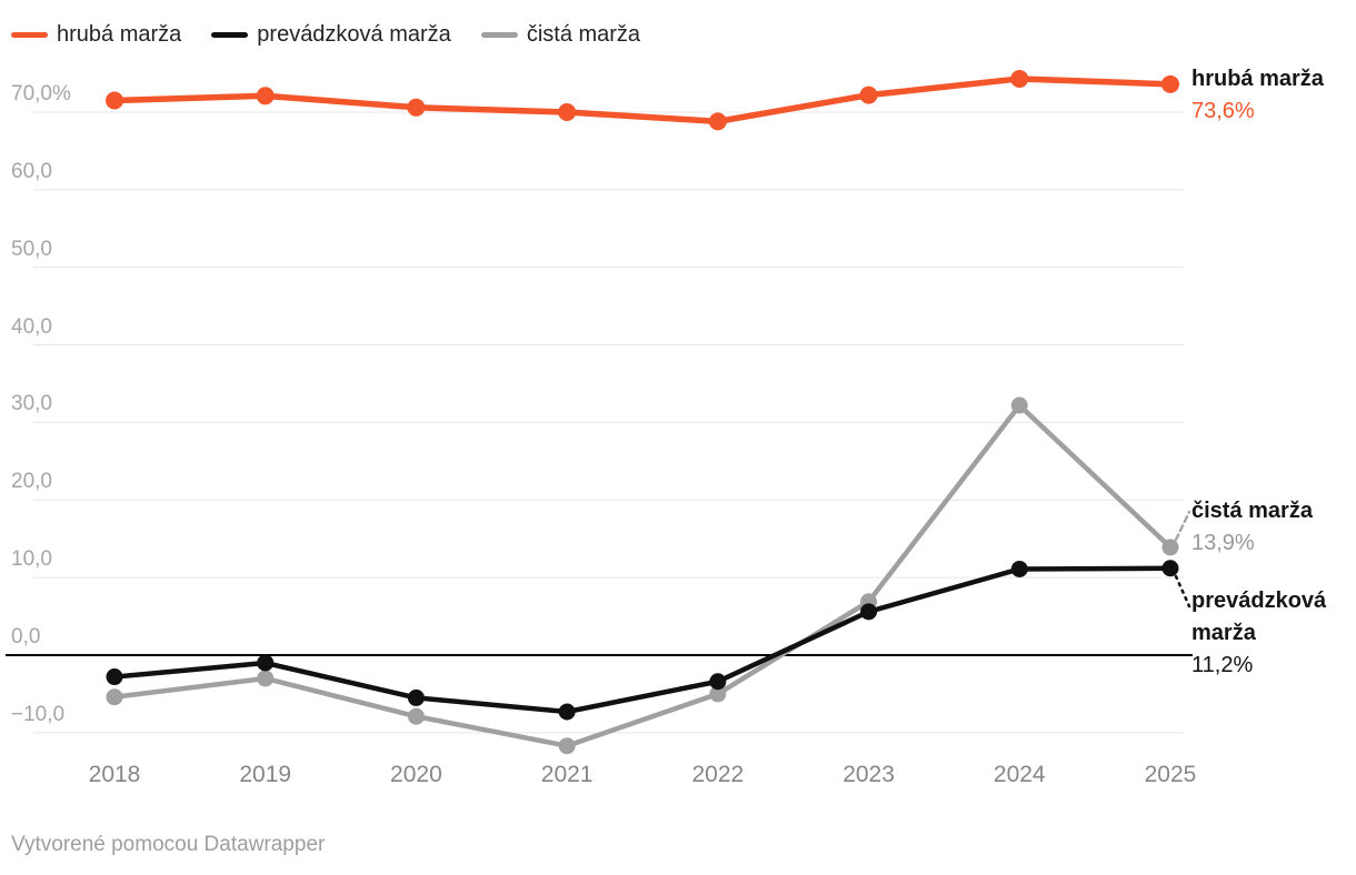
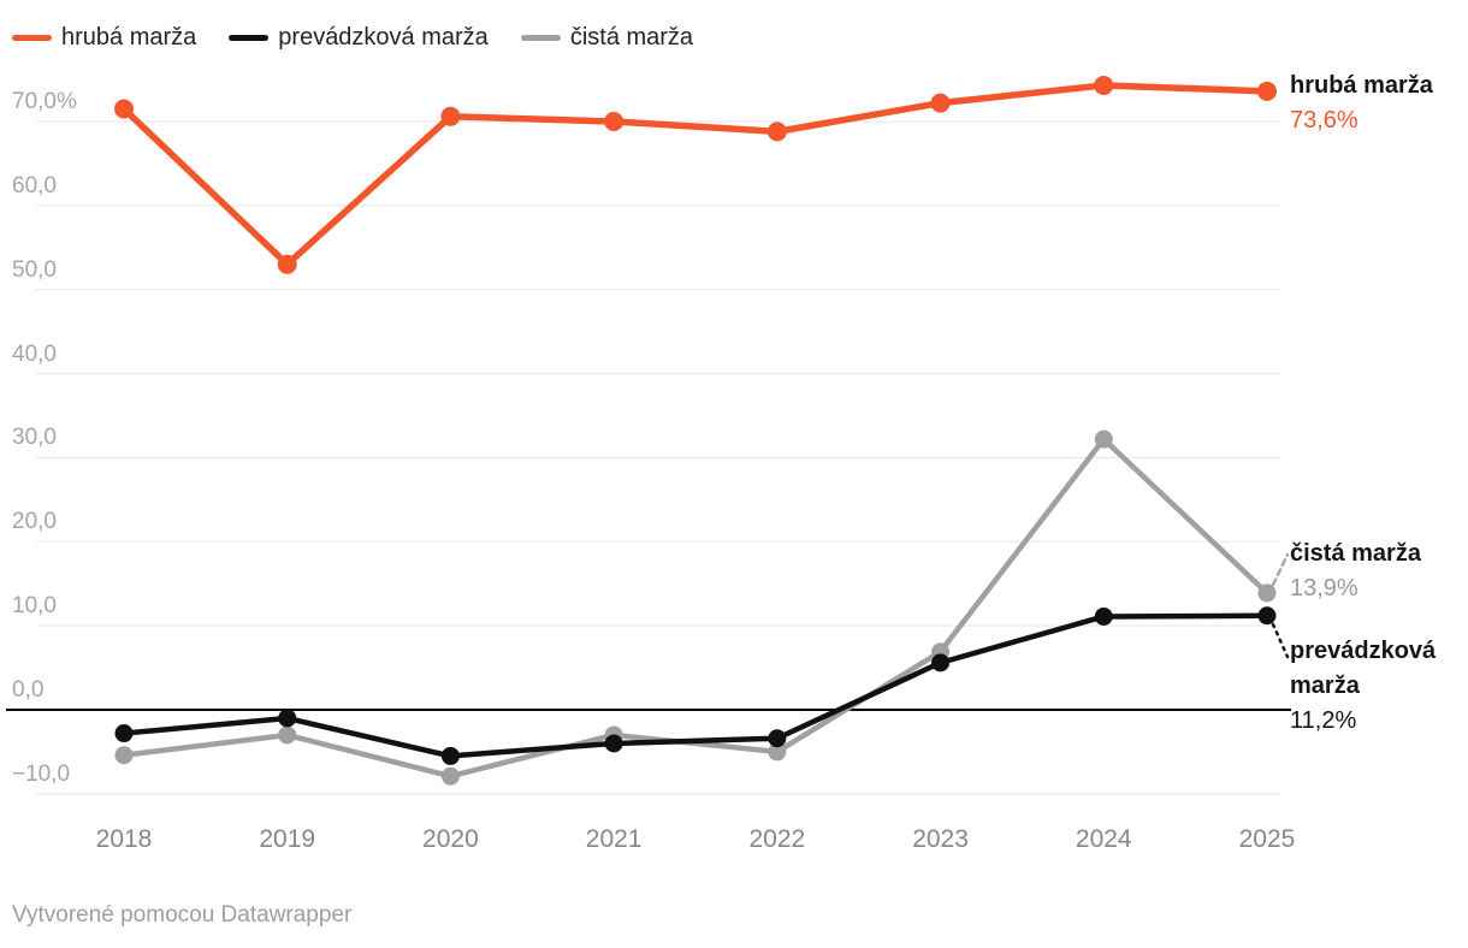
hrubá marža/2019: 72% -> 53%
prevádzková marža/2021: -7% -> -4%
čistá marža/2021: -12% -> -3%
